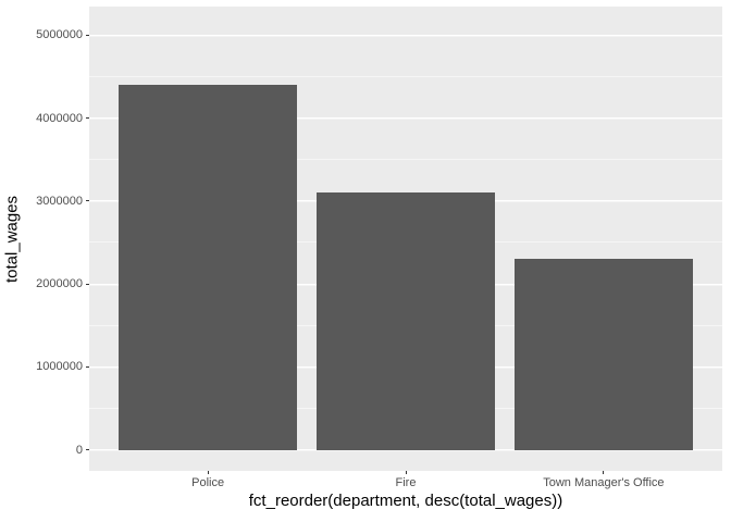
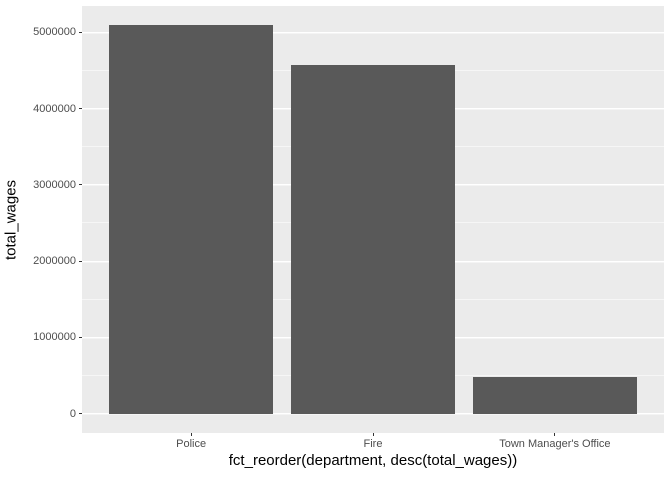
Police: 4400000 -> 5100000
Fire: 3100000 -> 4600000
Town Manager's Office: 2300000 -> 500000
